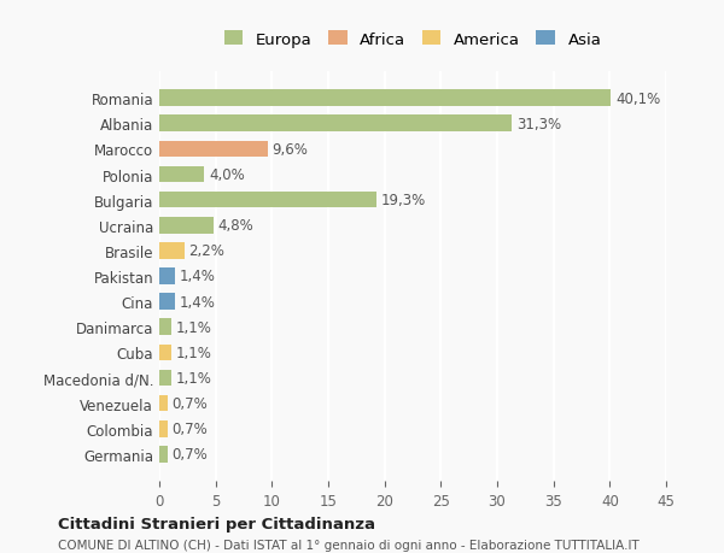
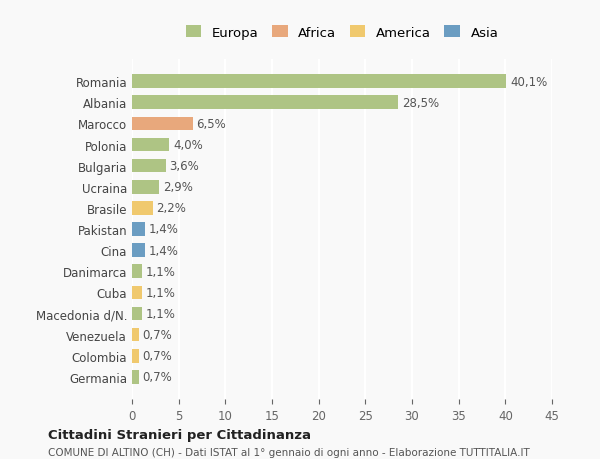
Albania: 31,3% -> 28,5%
Marocco: 9,6% -> 6,5%
Bulgaria: 19,3% -> 3,6%
Ucraina: 4,8% -> 2,9%
